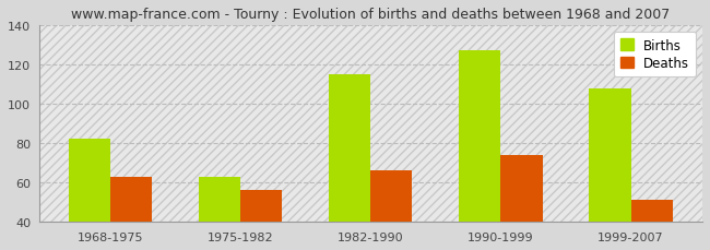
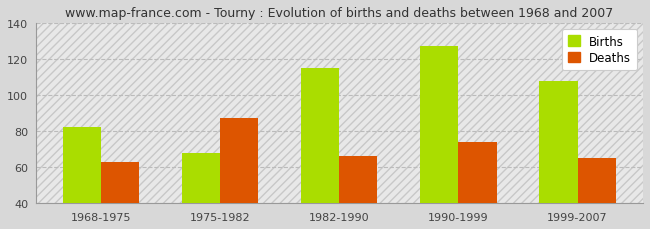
Births/1975-1982: 63 -> 68
Deaths/1975-1982: 56 -> 87
Deaths/1999-2007: 51 -> 65
